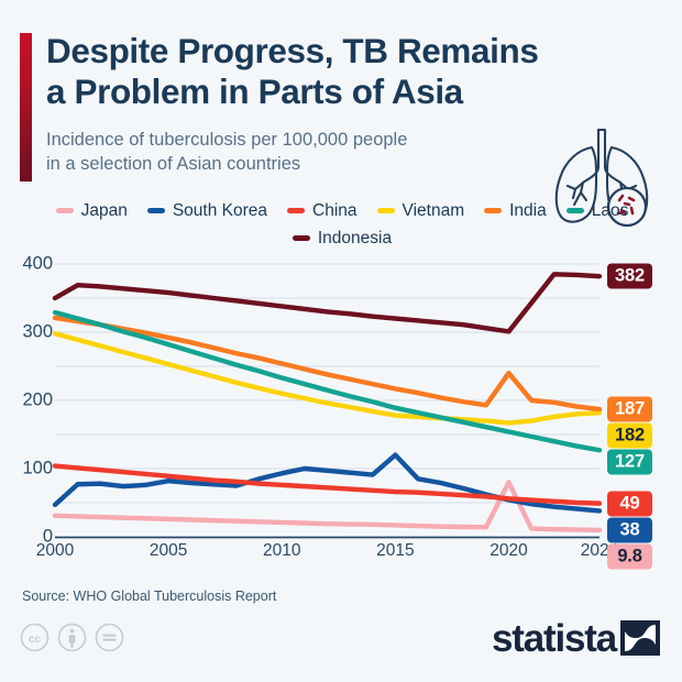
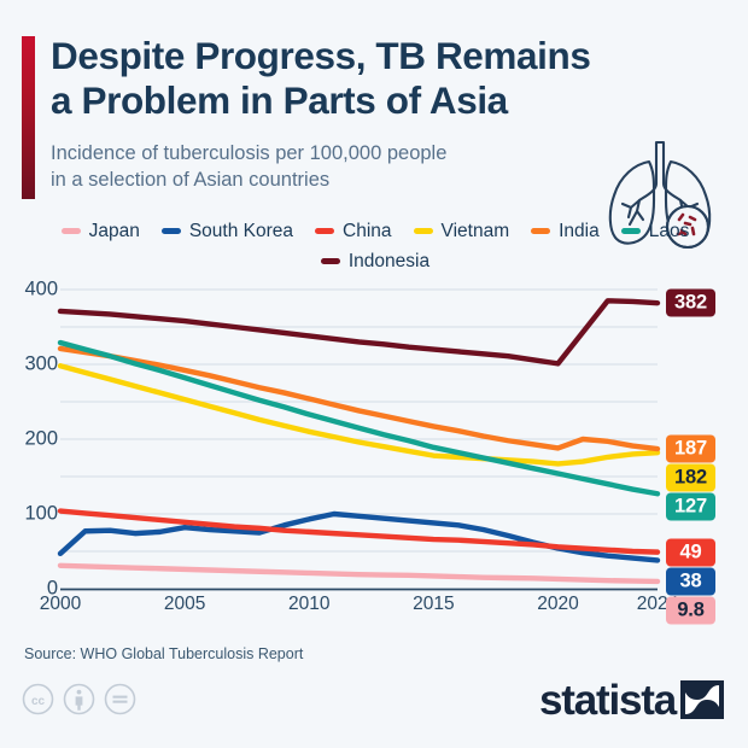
Indonesia/2000: 350 -> 370
South Korea/2015: 120 -> 90
Japan/2020: 80 -> 10
India/2020: 240 -> 190
